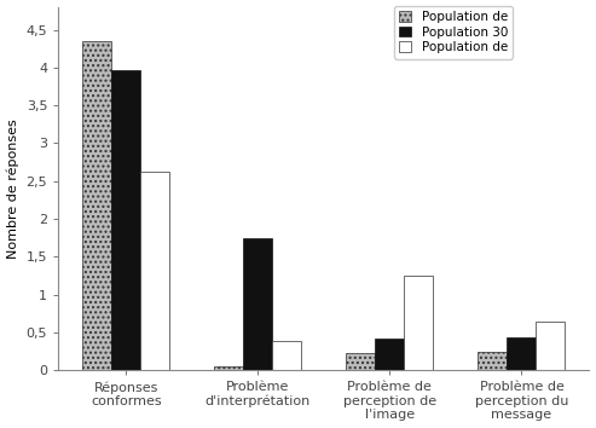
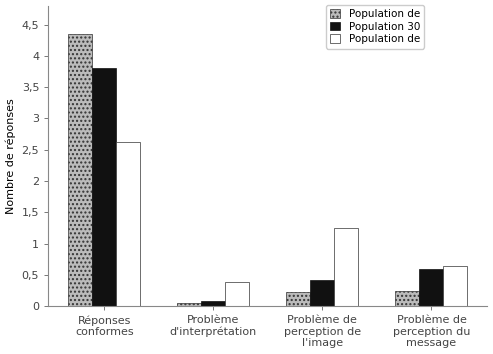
Population 30/Réponses conformes: 3,96 -> 3,80
Population 30/Problème d'interprétation: 1,74 -> 0,08
Population 30/Problème de perception du message: 0,44 -> 0,60
